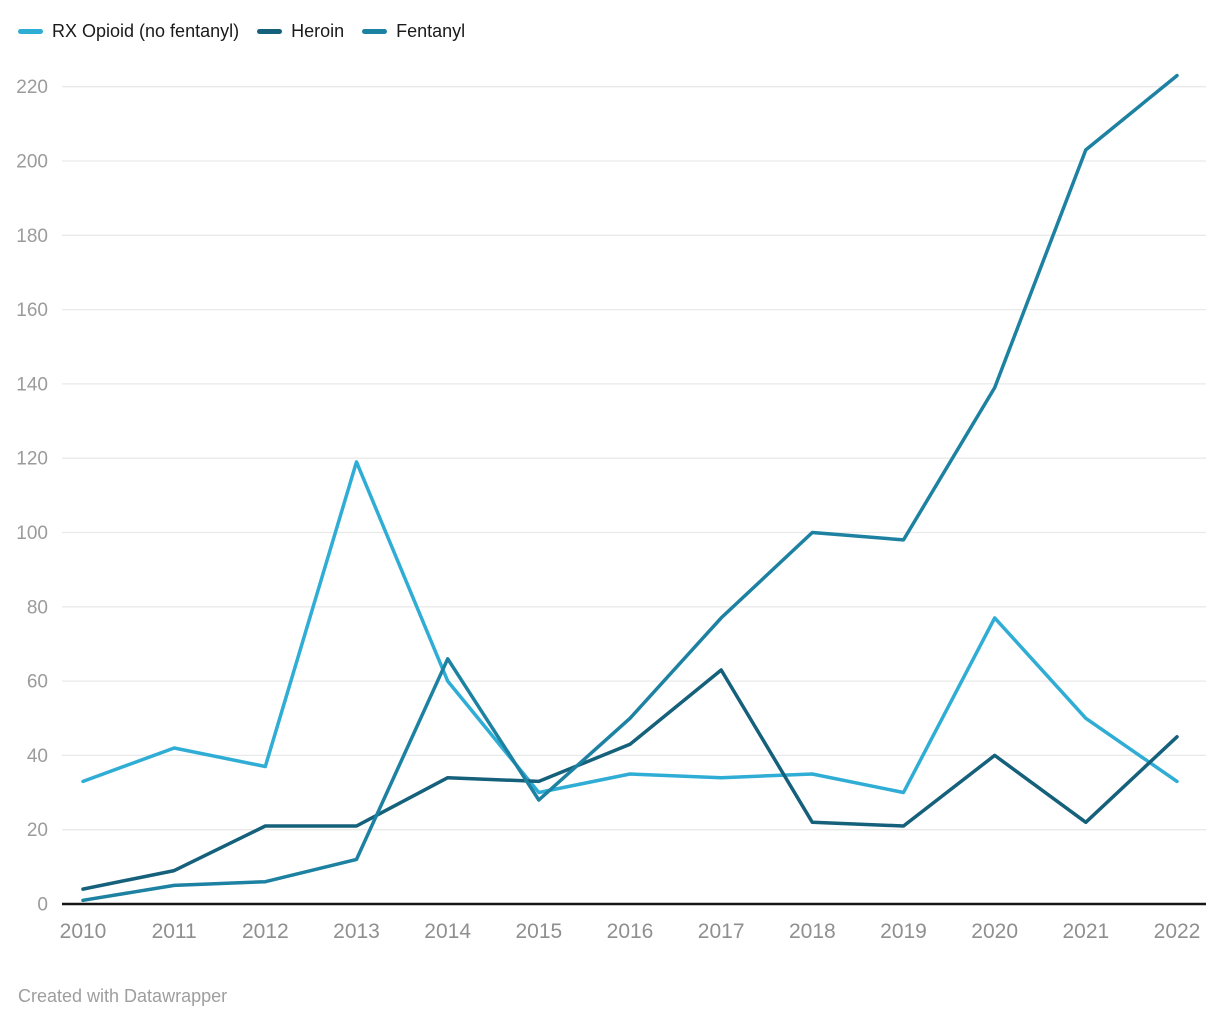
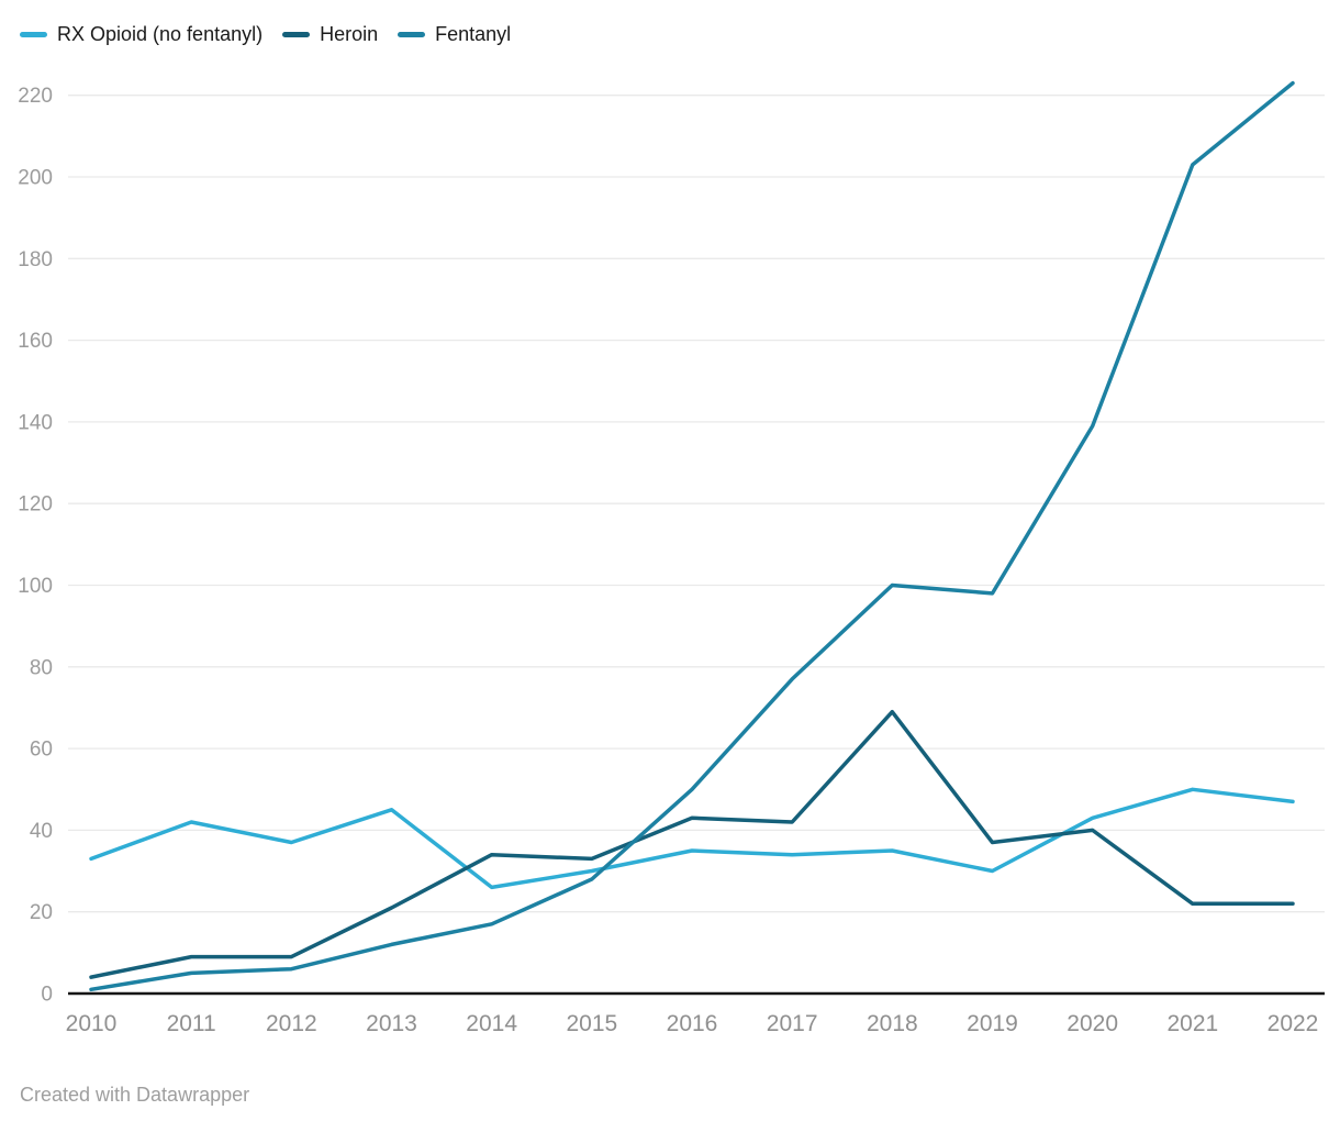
Heroin/2012: 21 -> 9
RX Opioid (no fentanyl)/2013: 119 -> 45
RX Opioid (no fentanyl)/2014: 60 -> 26
Fentanyl/2014: 66 -> 17
Heroin/2017: 63 -> 42
Heroin/2018: 22 -> 69
Heroin/2019: 21 -> 37
RX Opioid (no fentanyl)/2020: 77 -> 43
RX Opioid (no fentanyl)/2022: 33 -> 47
Heroin/2022: 45 -> 22
